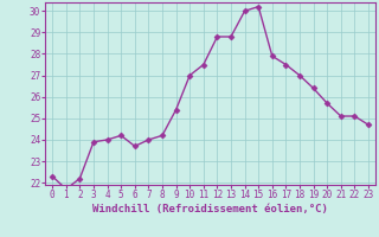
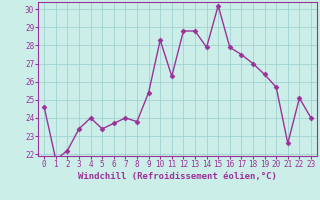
0: 22.3 -> 24.6
3: 23.9 -> 23.4
5: 24.2 -> 23.4
8: 24.2 -> 23.8
10: 27.0 -> 28.3
11: 27.5 -> 26.3
14: 30.0 -> 27.9
21: 25.1 -> 22.6
23: 24.7 -> 24.0
